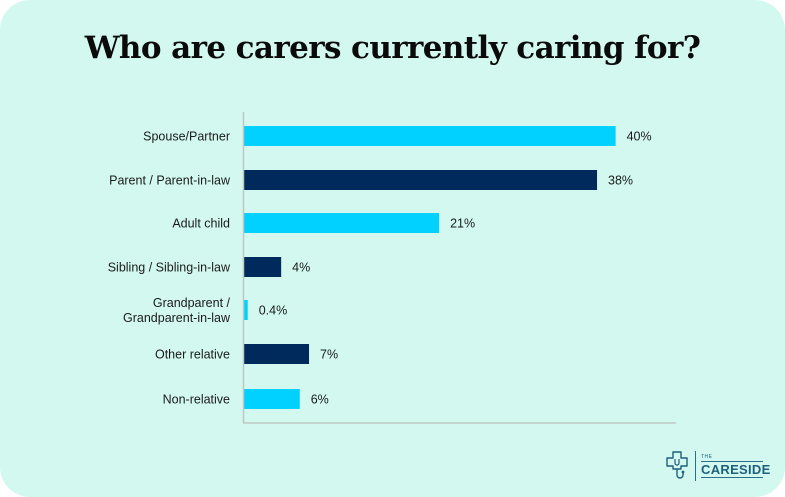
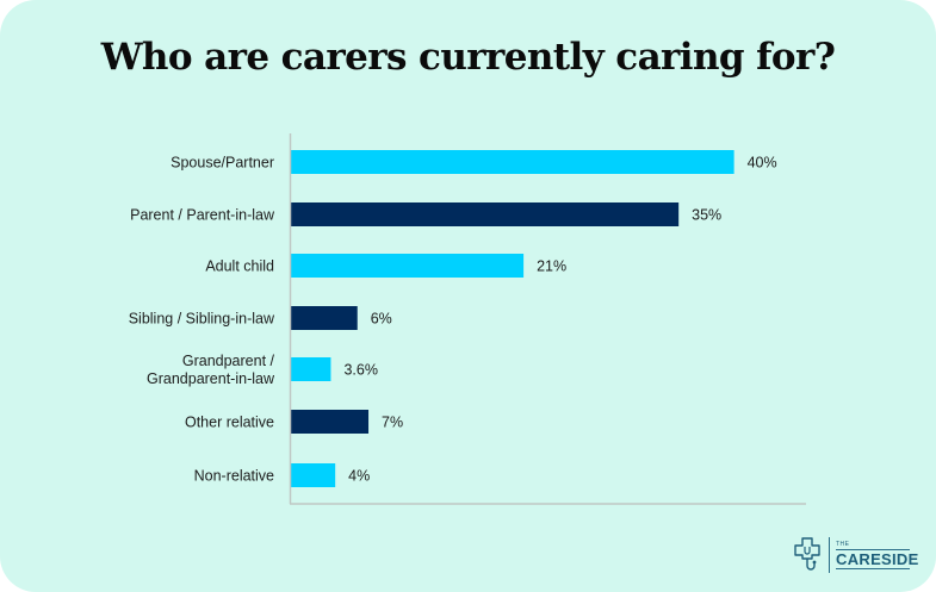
Parent / Parent-in-law: 38% -> 35%
Sibling / Sibling-in-law: 4% -> 6%
Grandparent / Grandparent-in-law: 0.4% -> 3.6%
Non-relative: 6% -> 4%
